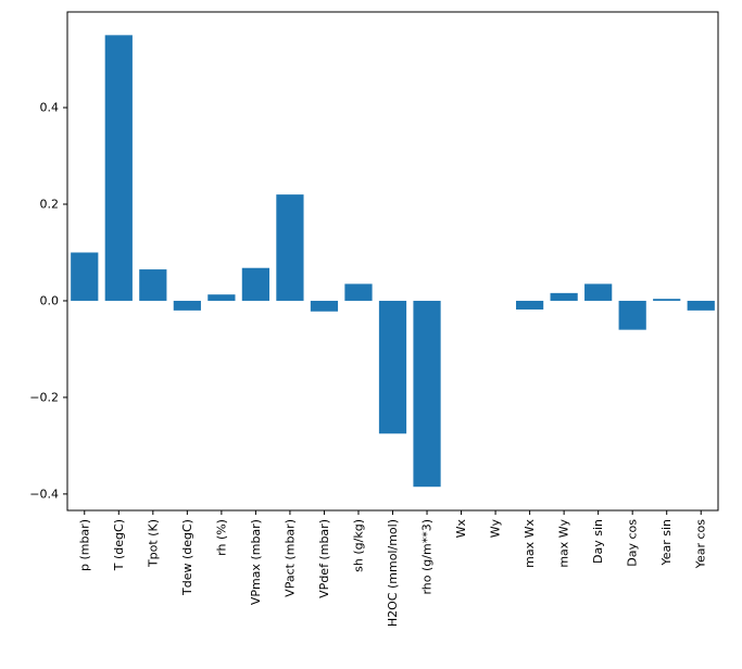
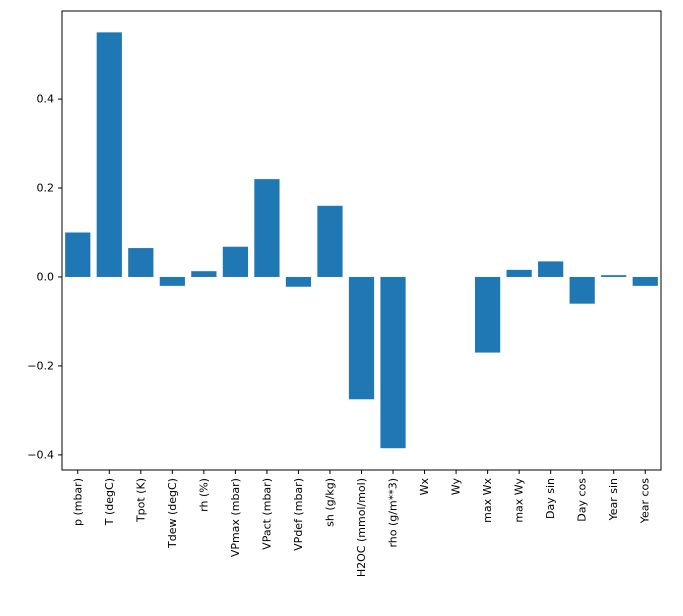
sh (g/kg): 0.04 -> 0.16
max Wx: -0.02 -> -0.17
